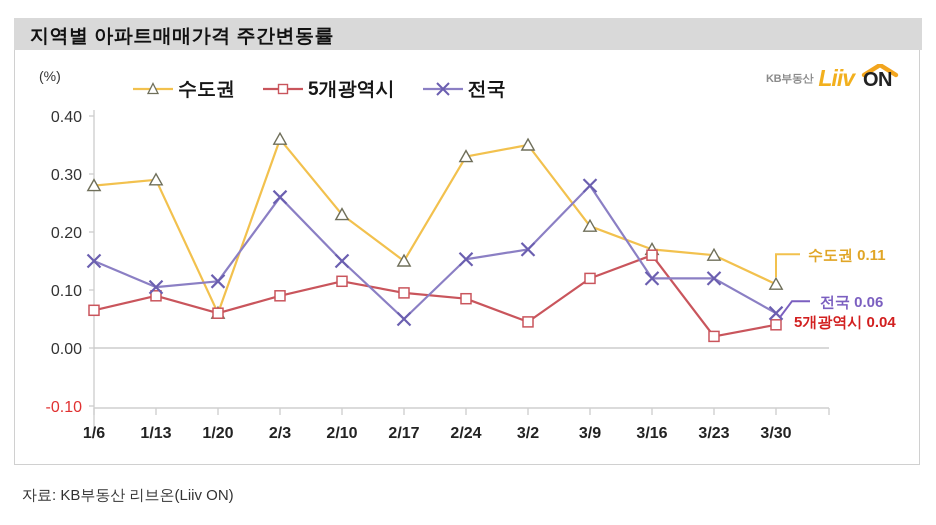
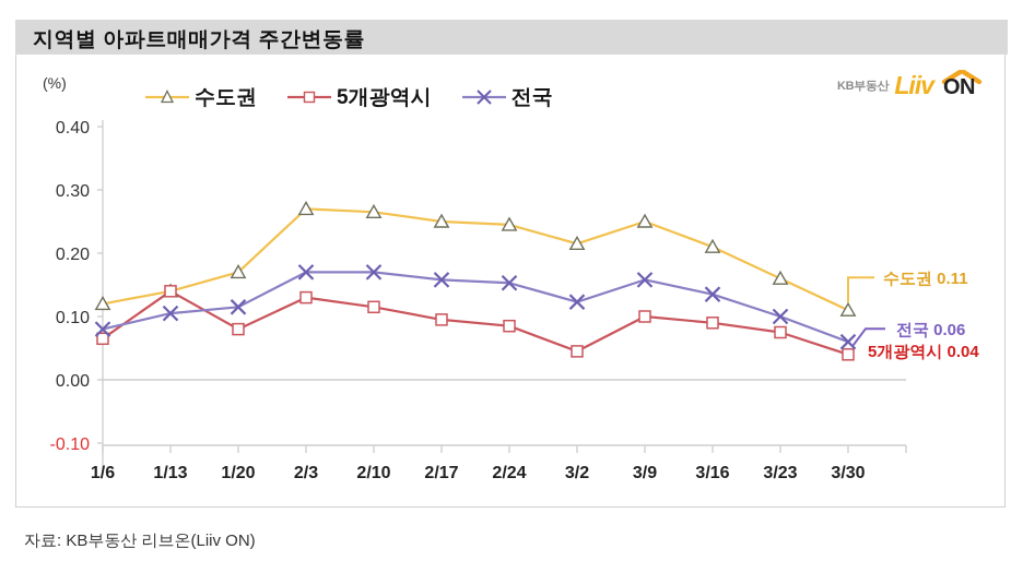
수도권/1/6: 0.28 -> 0.12
전국/1/6: 0.15 -> 0.08
수도권/1/13: 0.29 -> 0.14
5개광역시/1/13: 0.09 -> 0.14
수도권/1/20: 0.06 -> 0.17
5개광역시/1/20: 0.06 -> 0.08
수도권/2/3: 0.36 -> 0.27
5개광역시/2/3: 0.09 -> 0.13
전국/2/3: 0.26 -> 0.17
수도권/2/10: 0.23 -> 0.27
전국/2/10: 0.15 -> 0.17
수도권/2/17: 0.15 -> 0.25
전국/2/17: 0.05 -> 0.16
수도권/2/24: 0.33 -> 0.24
수도권/3/2: 0.35 -> 0.21
전국/3/2: 0.17 -> 0.12
수도권/3/9: 0.21 -> 0.25
5개광역시/3/9: 0.12 -> 0.10
전국/3/9: 0.28 -> 0.16
수도권/3/16: 0.17 -> 0.21
5개광역시/3/16: 0.16 -> 0.09
전국/3/16: 0.12 -> 0.14
5개광역시/3/23: 0.02 -> 0.07
전국/3/23: 0.12 -> 0.10
